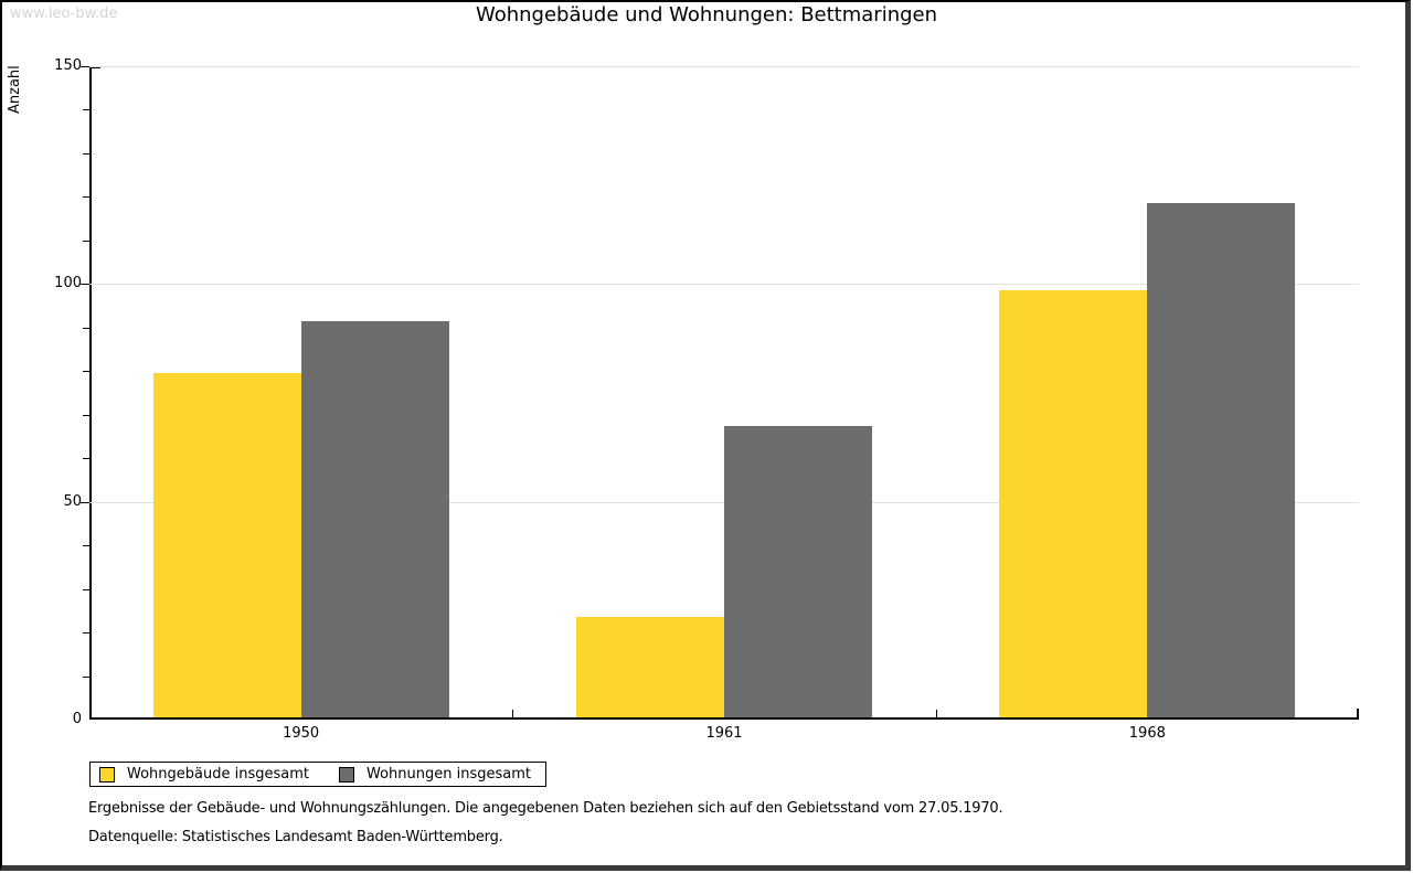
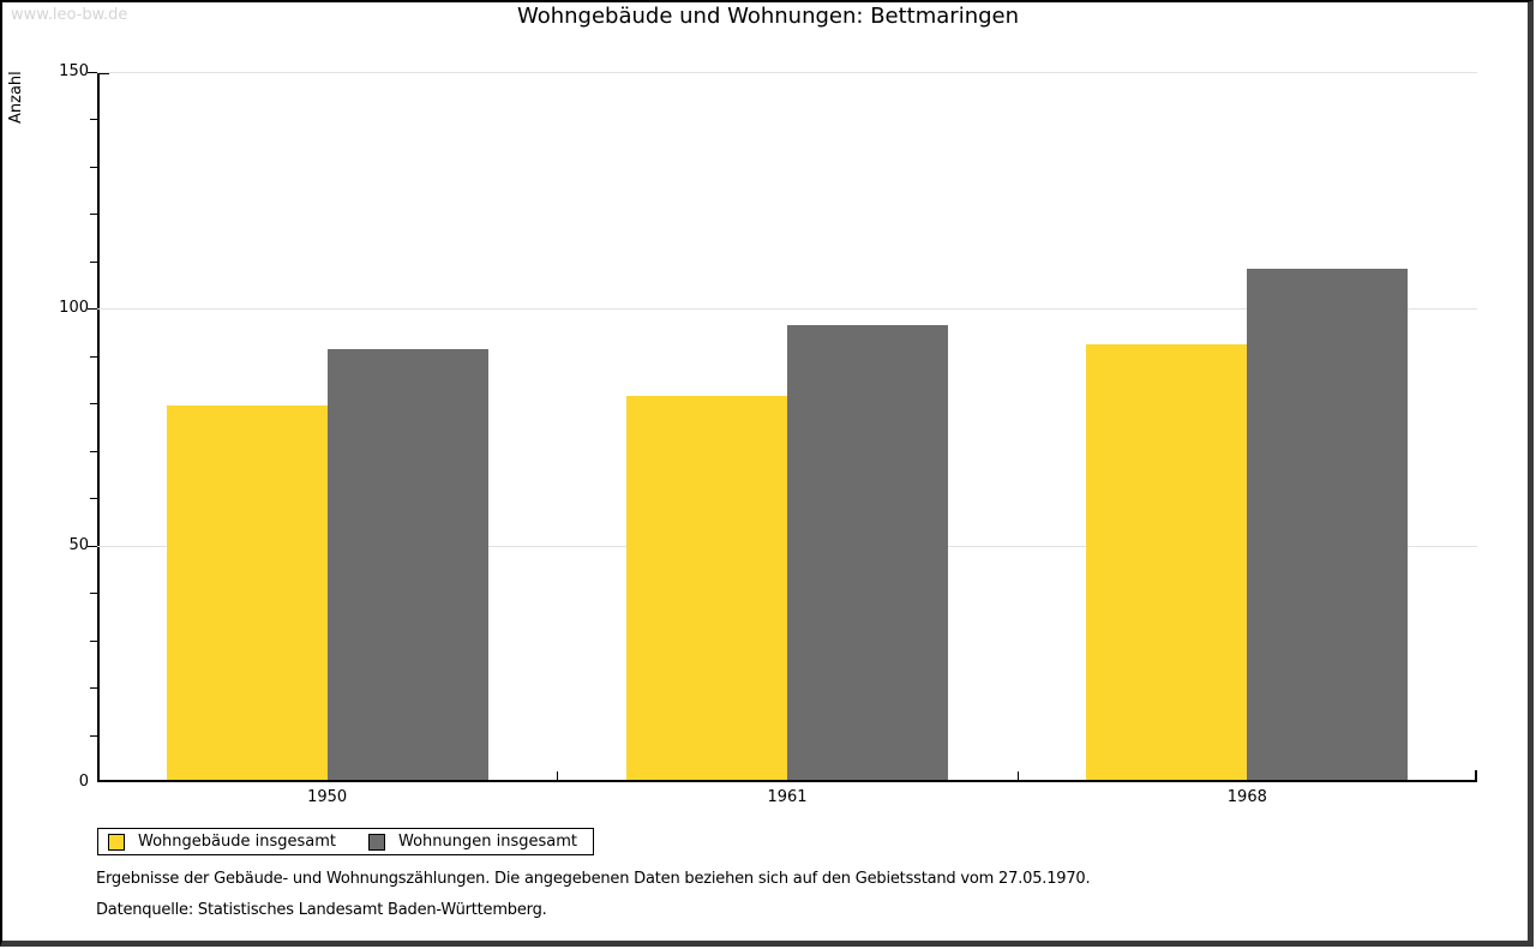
Wohngebäude insgesamt/1961: 23 -> 81
Wohnungen insgesamt/1961: 67 -> 96
Wohngebäude insgesamt/1968: 98 -> 92
Wohnungen insgesamt/1968: 118 -> 108
